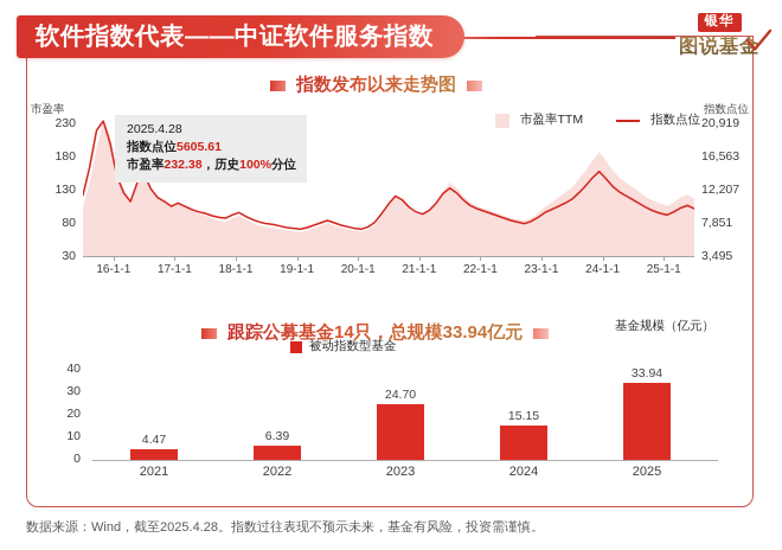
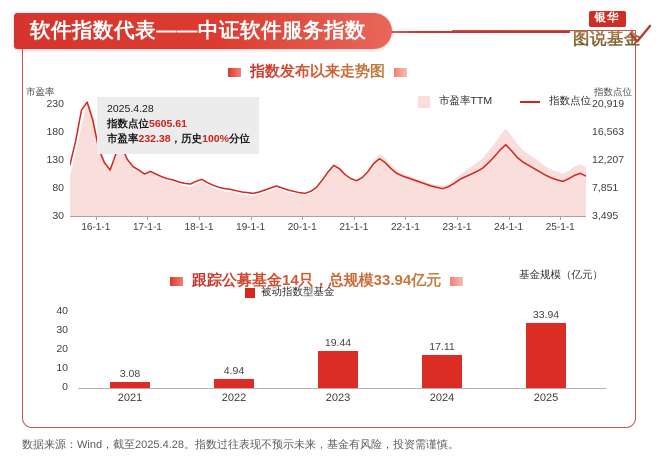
跟踪公募基金14只，总规模33.94亿元/2021: 4.47 -> 3.08
跟踪公募基金14只，总规模33.94亿元/2022: 6.39 -> 4.94
跟踪公募基金14只，总规模33.94亿元/2023: 24.70 -> 19.44
跟踪公募基金14只，总规模33.94亿元/2024: 15.15 -> 17.11
